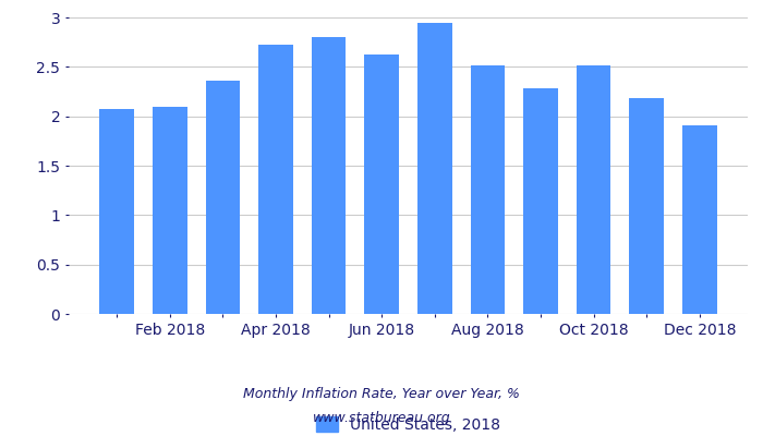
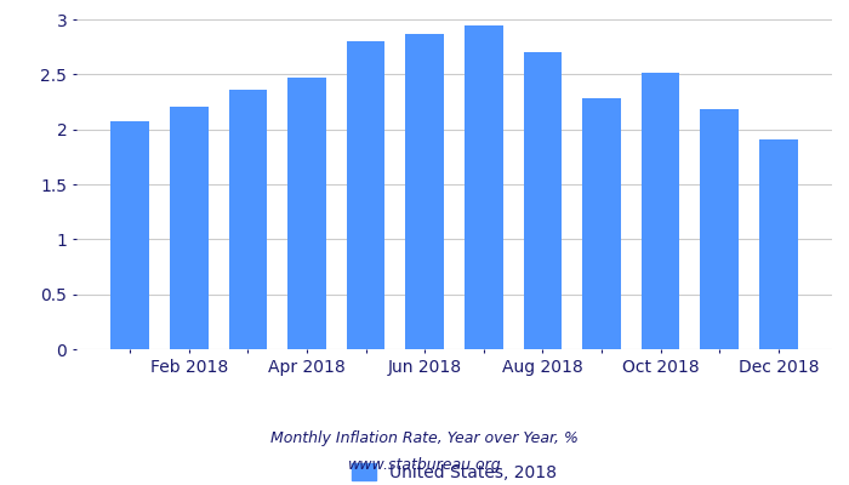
Feb 2018: 2.10 -> 2.21
Apr 2018: 2.72 -> 2.47
Jun 2018: 2.62 -> 2.87
Aug 2018: 2.52 -> 2.70
